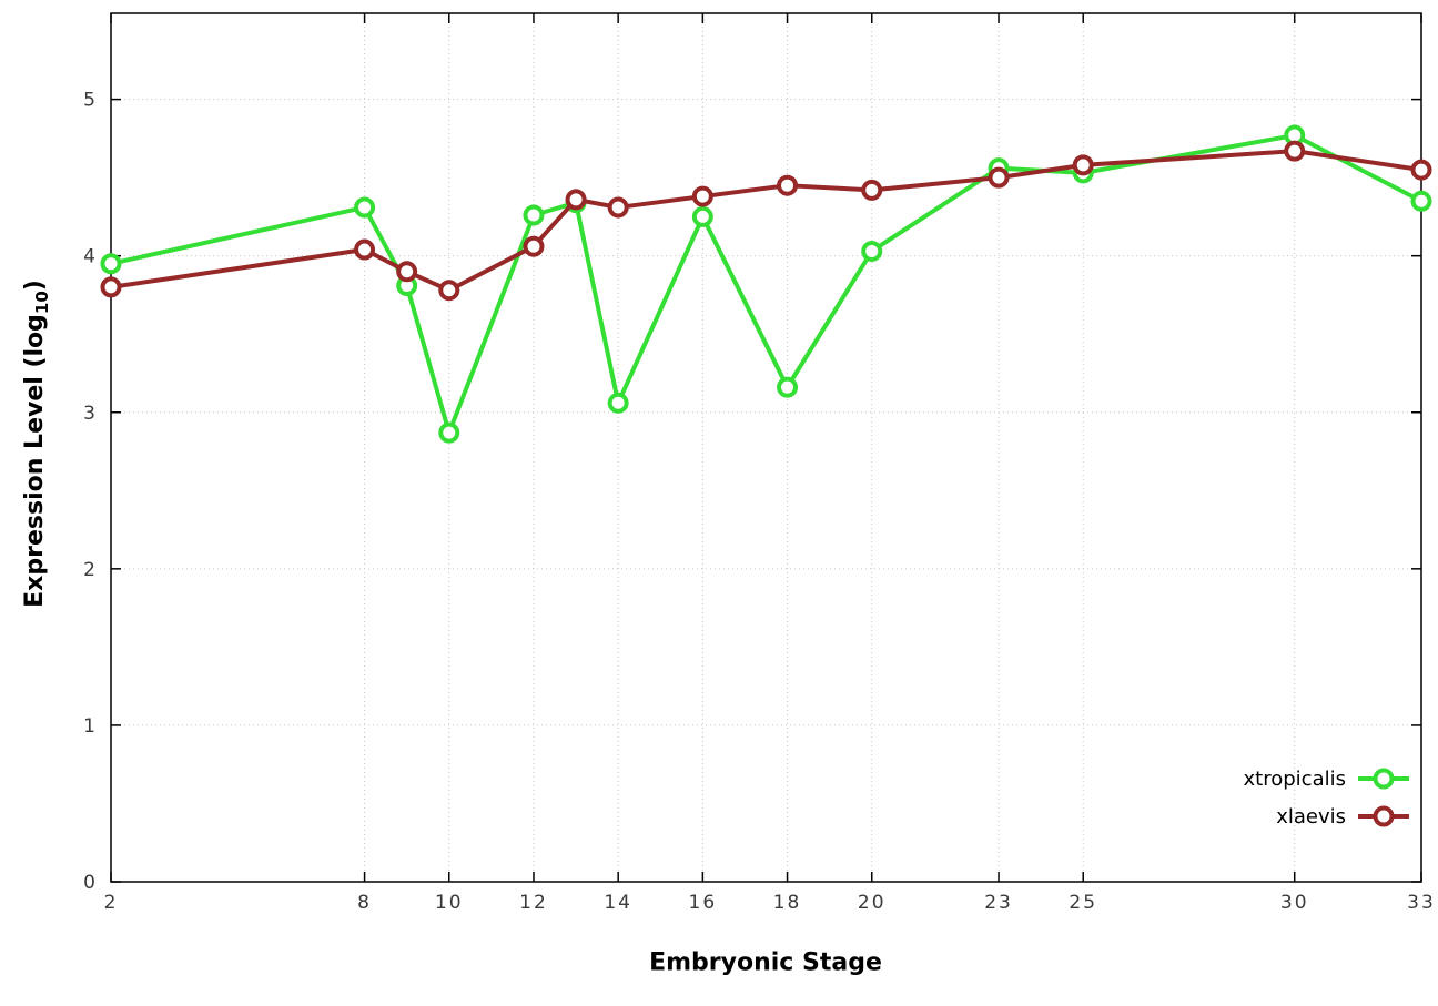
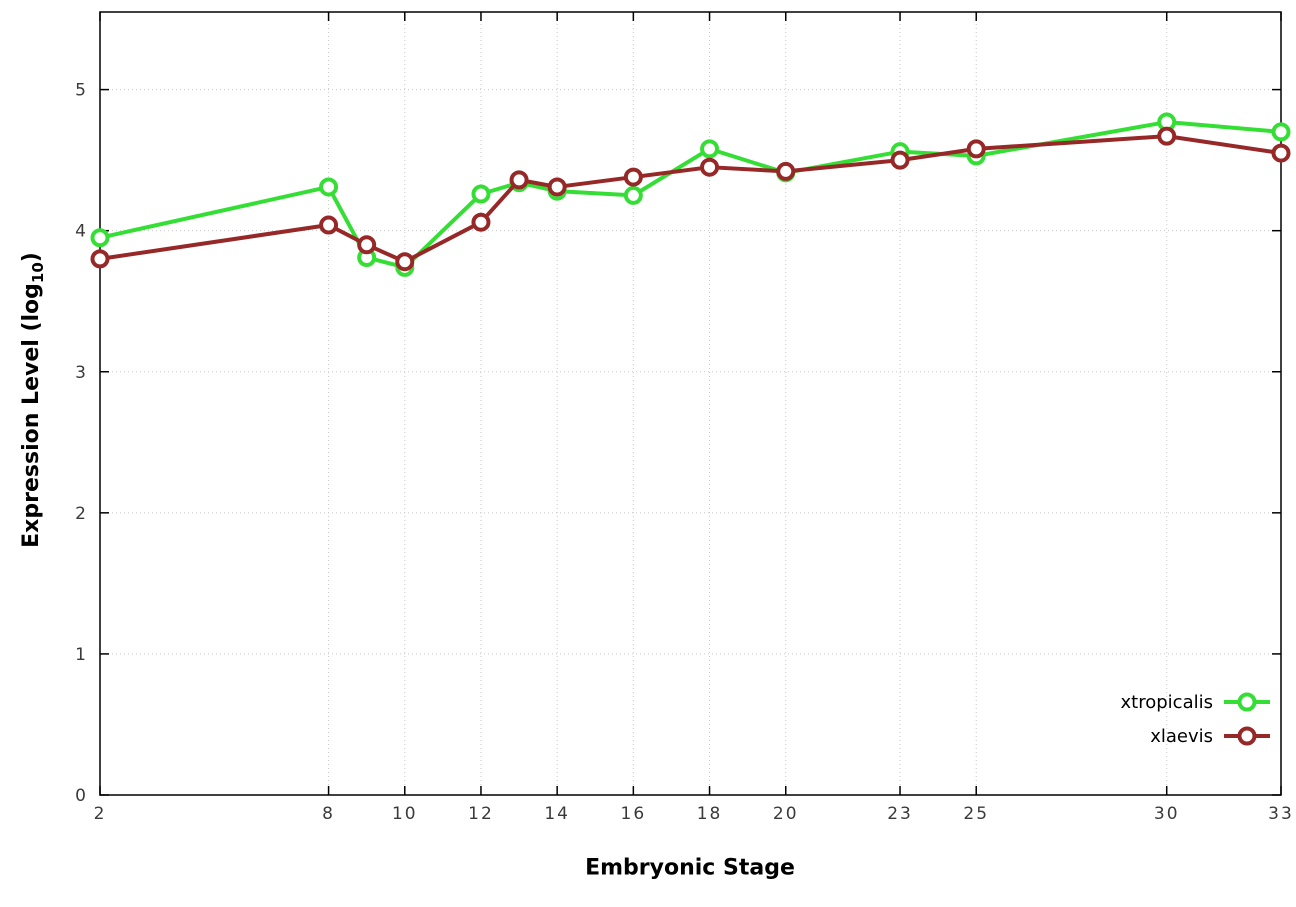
xtropicalis/10: 2.87 -> 3.74
xtropicalis/14: 3.06 -> 4.28
xtropicalis/18: 3.16 -> 4.58
xtropicalis/20: 4.03 -> 4.41
xtropicalis/33: 4.35 -> 4.70
